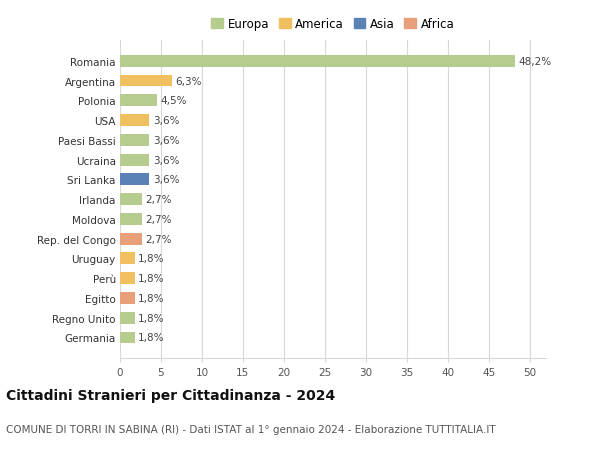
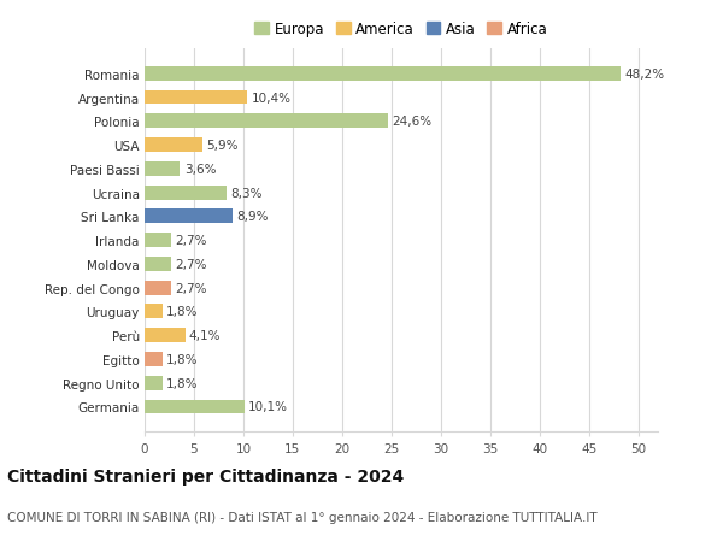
Argentina: 6,3% -> 10,4%
Polonia: 4,5% -> 24,6%
USA: 3,6% -> 5,9%
Ucraina: 3,6% -> 8,3%
Sri Lanka: 3,6% -> 8,9%
Perù: 1,8% -> 4,1%
Germania: 1,8% -> 10,1%
